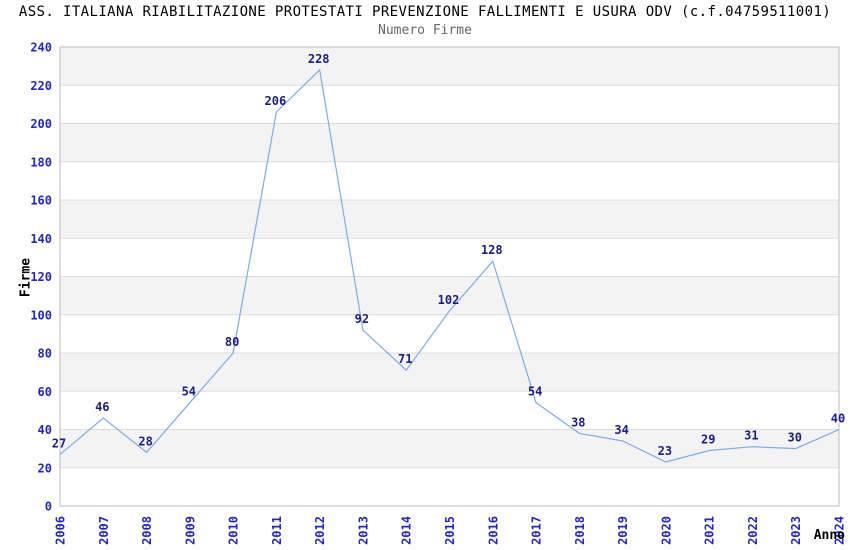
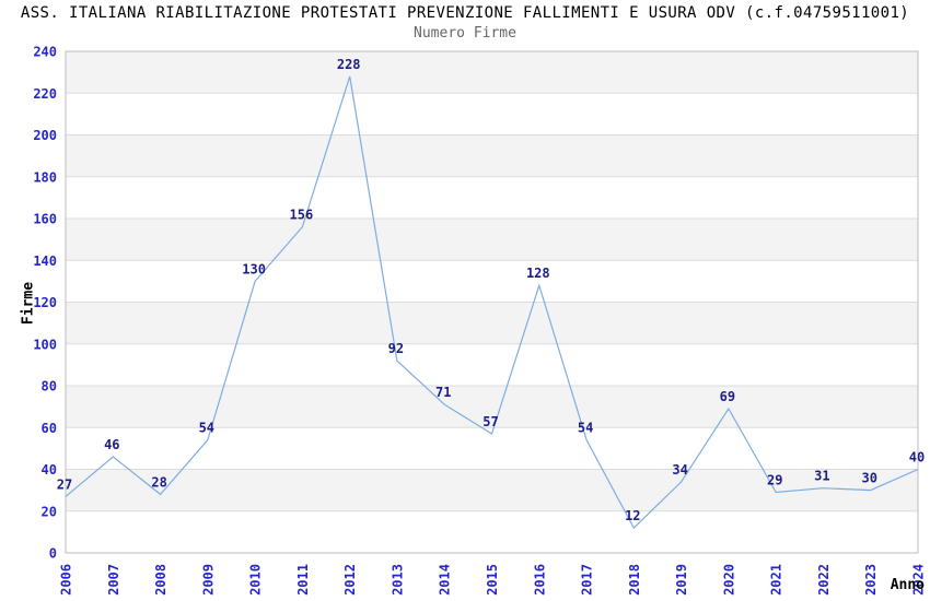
2010: 80 -> 130
2011: 206 -> 156
2015: 102 -> 57
2018: 38 -> 12
2020: 23 -> 69
